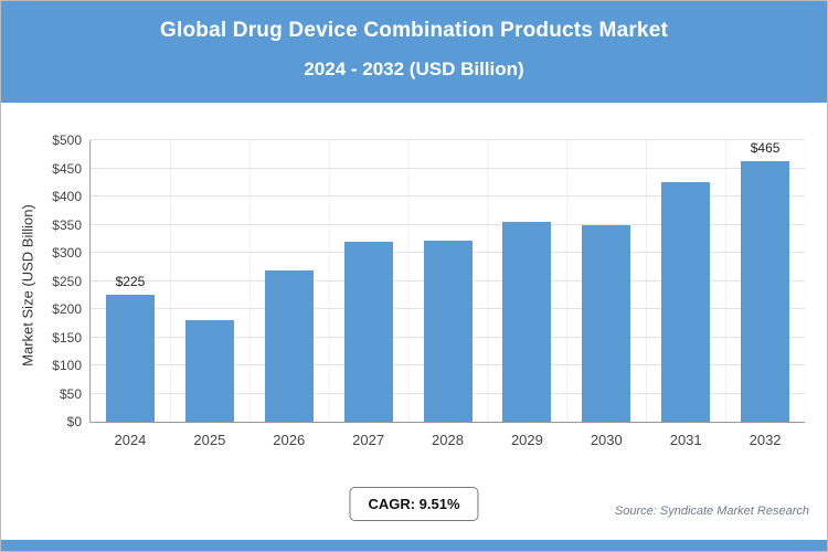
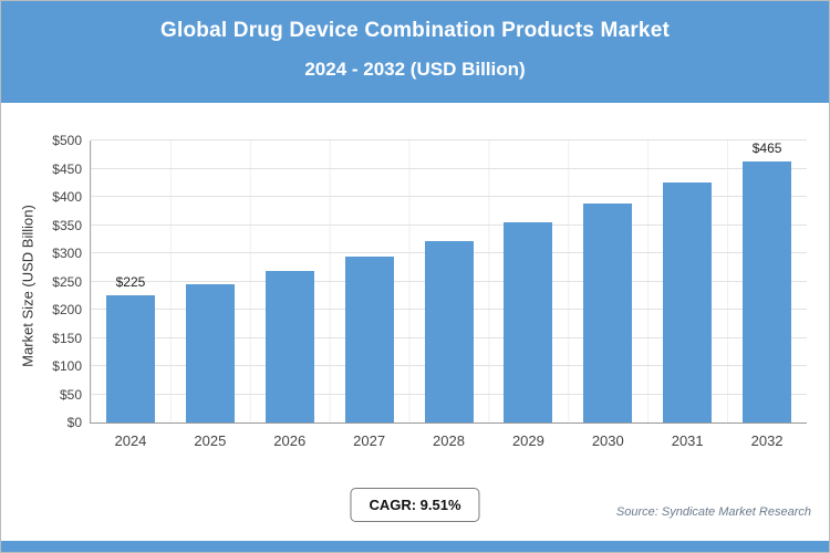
2025: $180 -> $250
2027: $320 -> $300
2030: $350 -> $390
